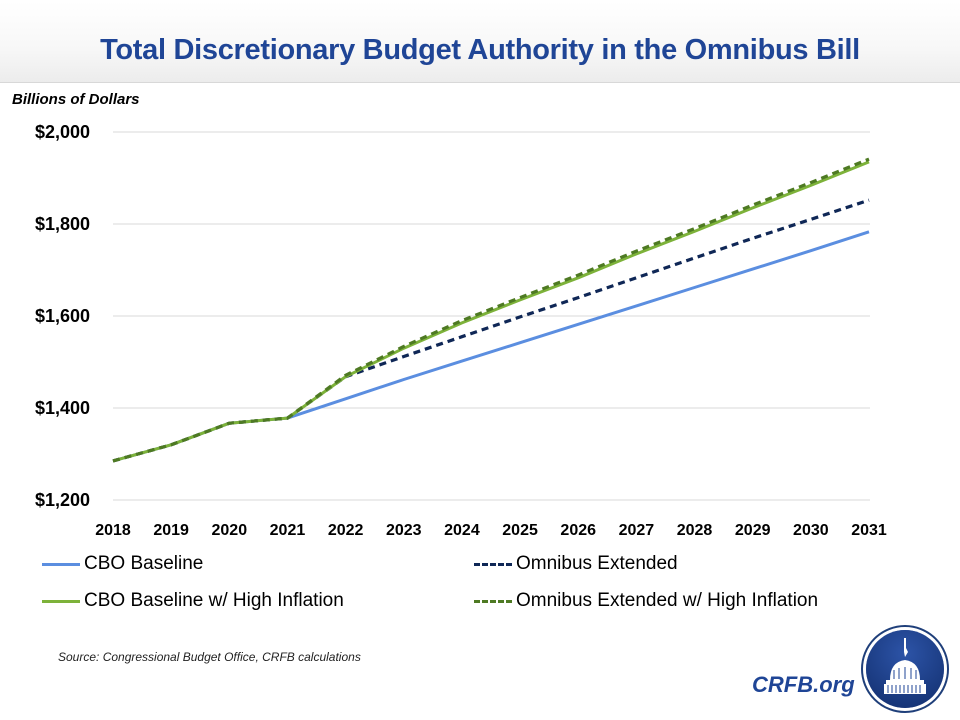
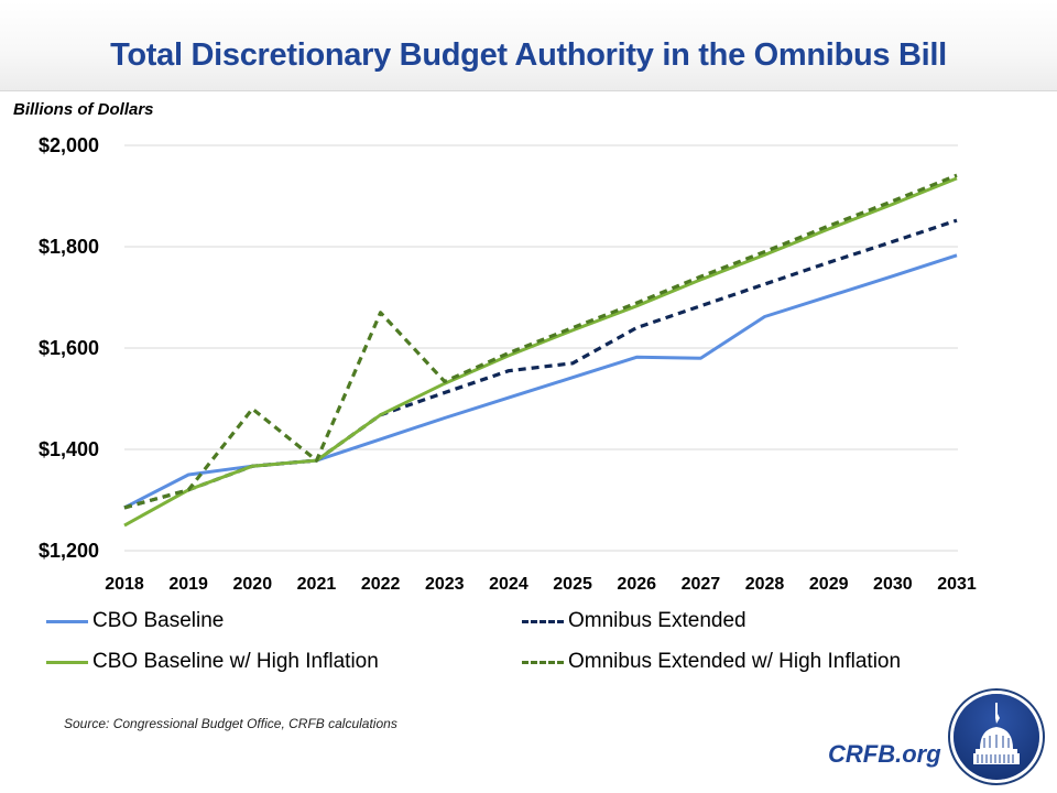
CBO Baseline w/ High Inflation/2018: $1280 -> $1250
CBO Baseline/2019: $1320 -> $1350
Omnibus Extended w/ High Inflation/2020: $1370 -> $1480
Omnibus Extended w/ High Inflation/2022: $1470 -> $1670
Omnibus Extended/2025: $1600 -> $1570
CBO Baseline/2027: $1620 -> $1580
